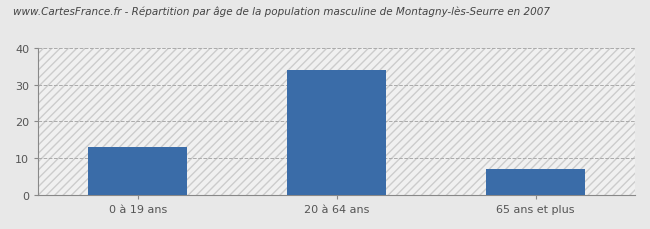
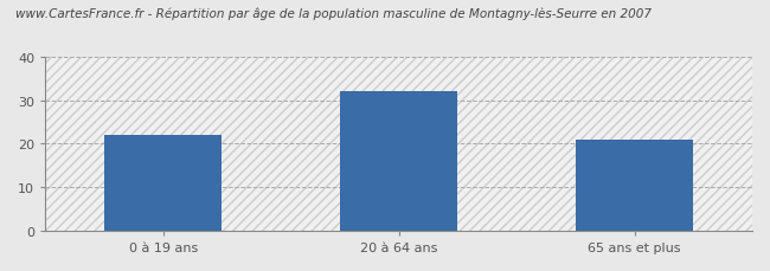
0 à 19 ans: 13 -> 22
20 à 64 ans: 34 -> 32
65 ans et plus: 7 -> 21
